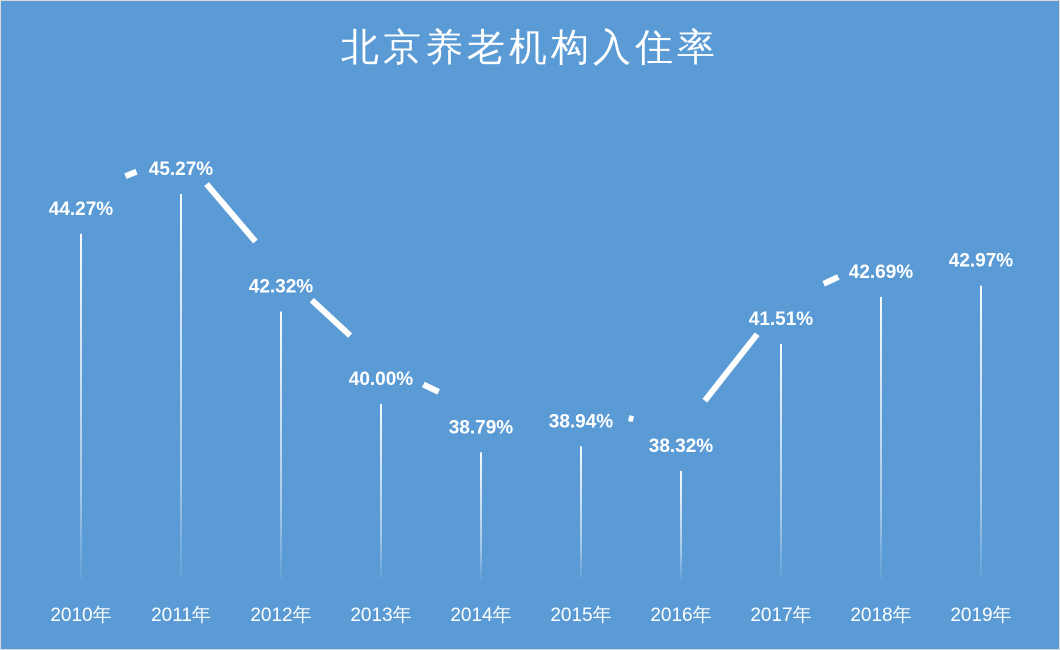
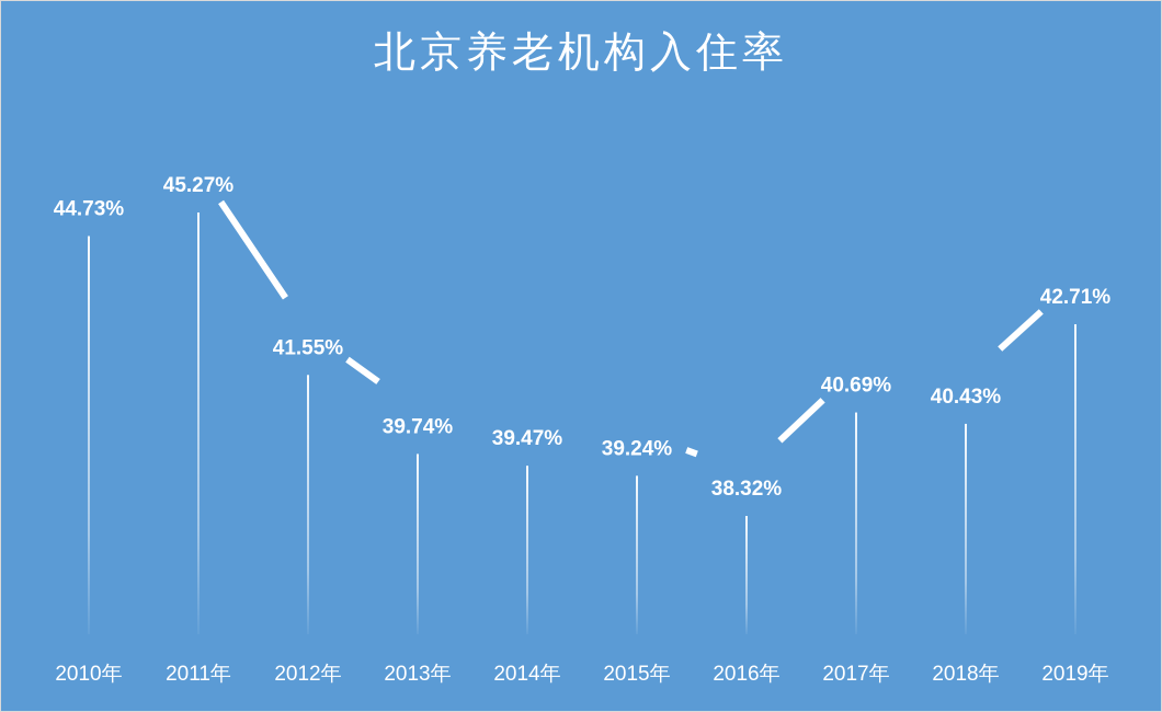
2010年: 44.27% -> 44.73%
2012年: 42.32% -> 41.55%
2013年: 40.00% -> 39.74%
2014年: 38.79% -> 39.47%
2015年: 38.94% -> 39.24%
2017年: 41.51% -> 40.69%
2018年: 42.69% -> 40.43%
2019年: 42.97% -> 42.71%
